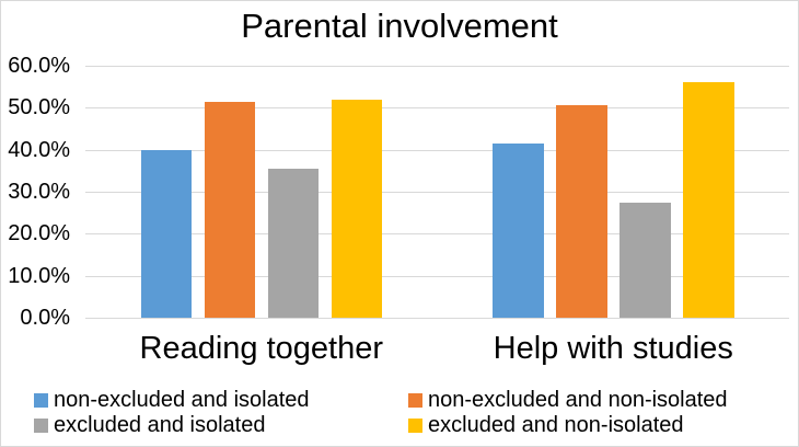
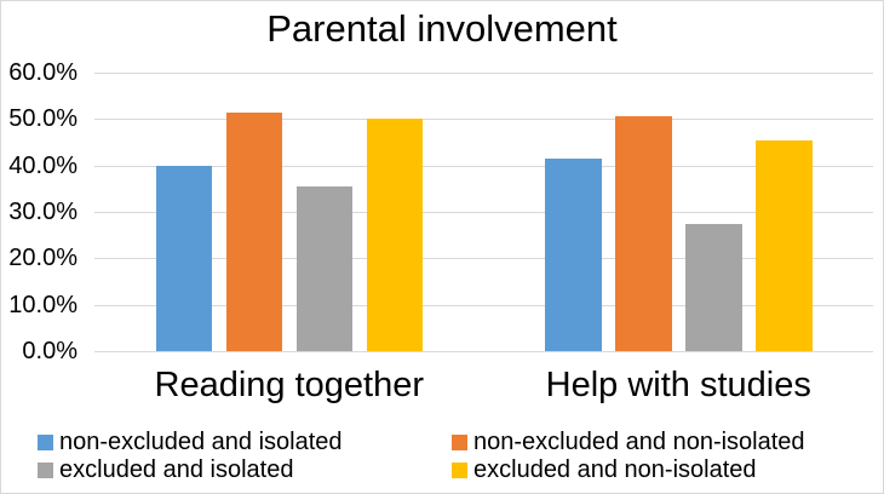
excluded and non-isolated/Reading together: 52% -> 50%
excluded and non-isolated/Help with studies: 56% -> 45%
